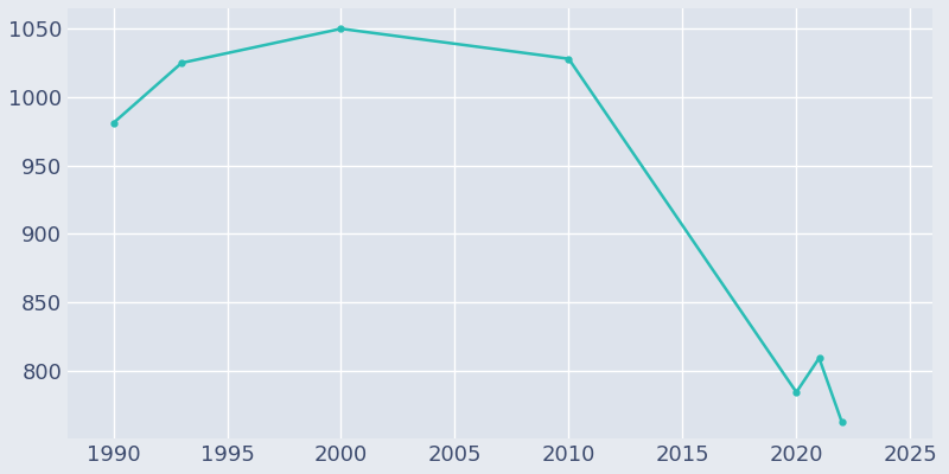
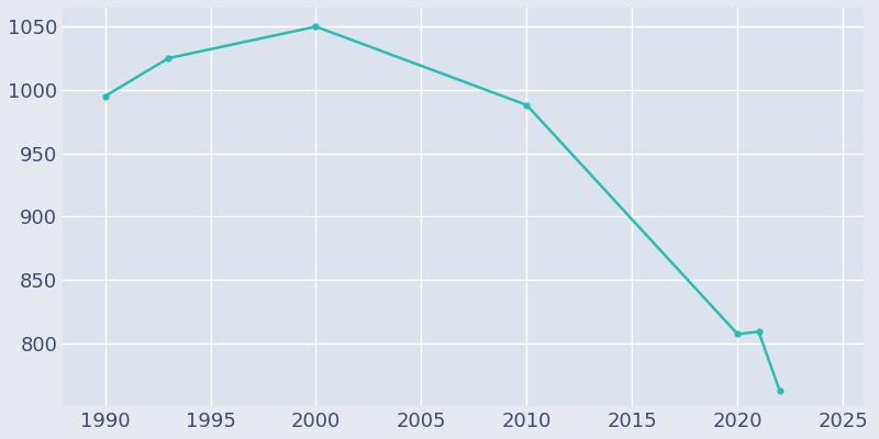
1990: 981 -> 995
2010: 1028 -> 988
2020: 784 -> 807
